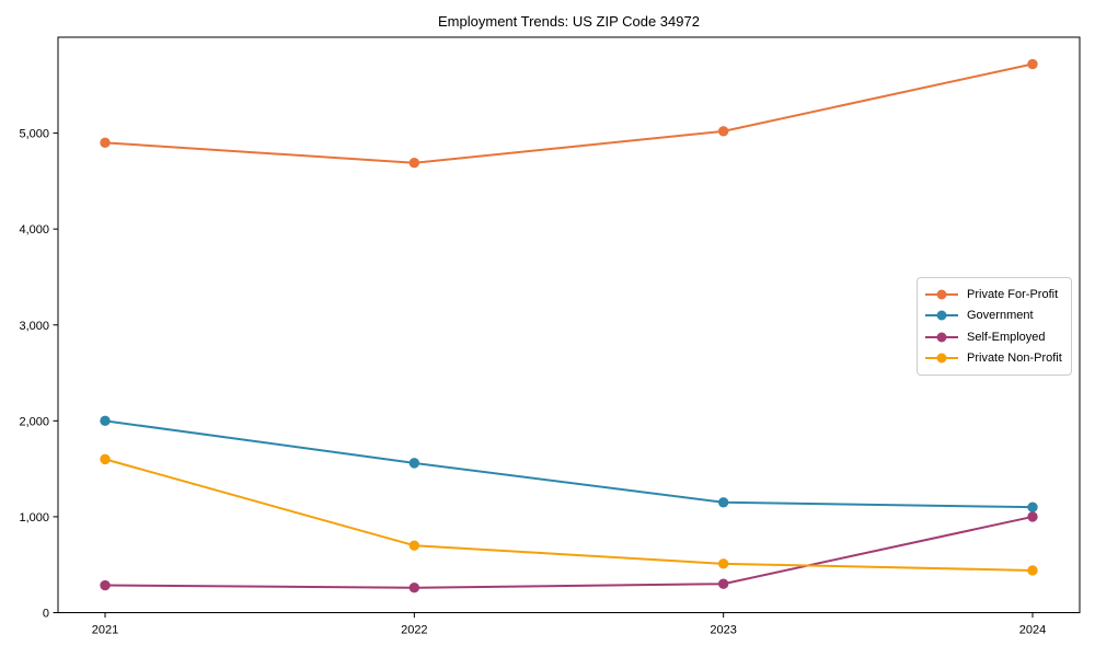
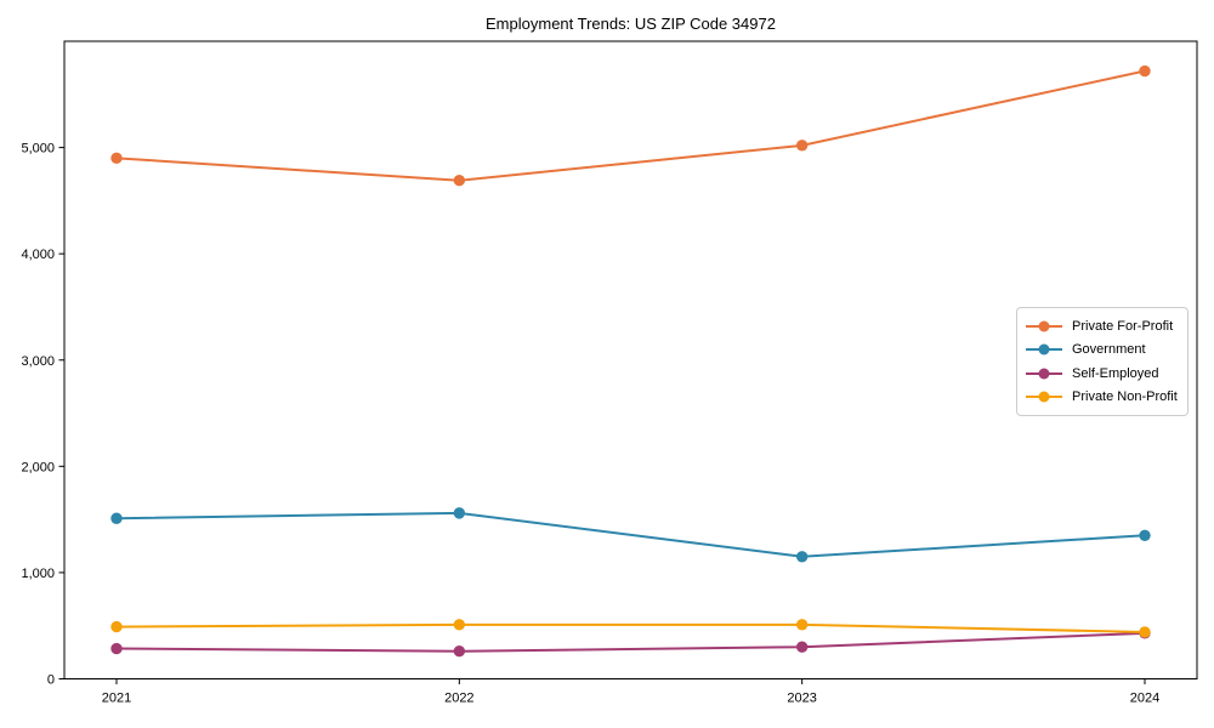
Government/2021: 2000 -> 1500
Private Non-Profit/2021: 1600 -> 500
Private Non-Profit/2022: 700 -> 500
Government/2024: 1100 -> 1400
Self-Employed/2024: 1000 -> 400
